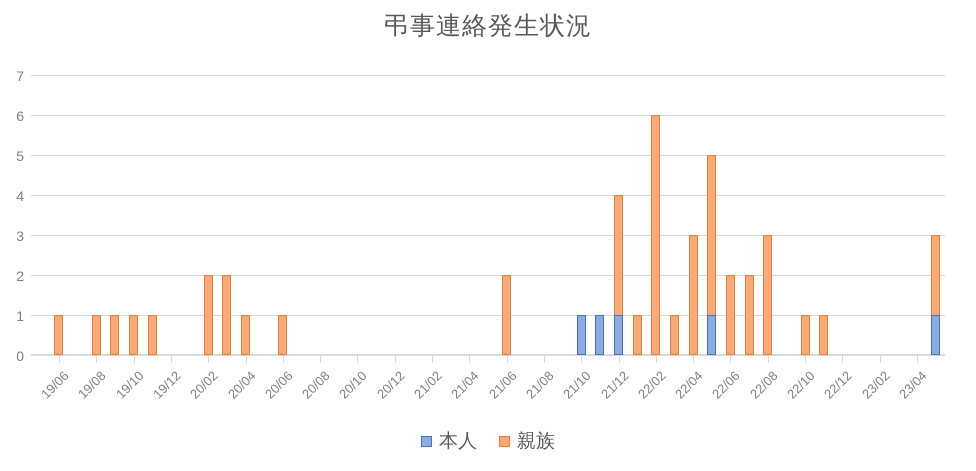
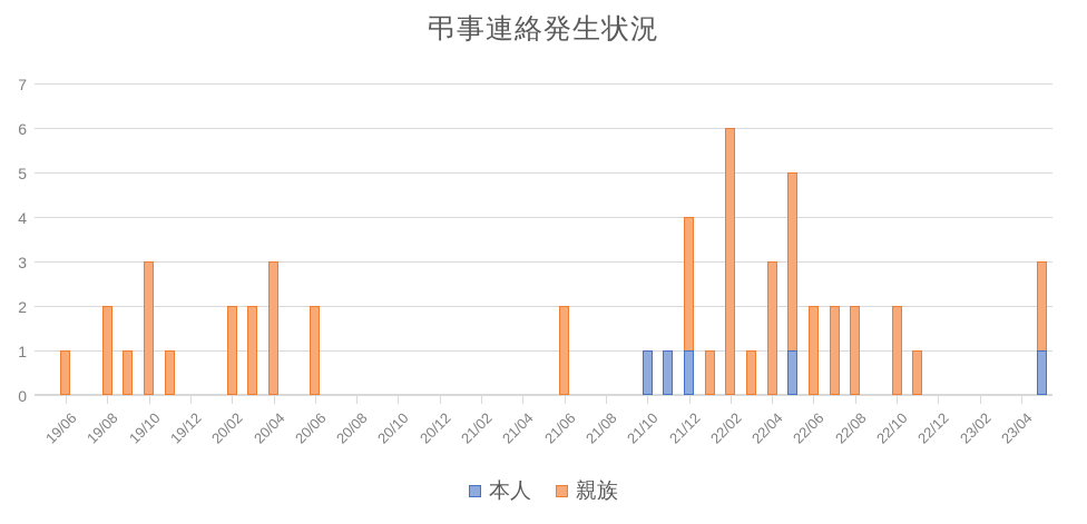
親族/19/08: 1 -> 2
親族/19/10: 1 -> 3
親族/20/04: 1 -> 3
親族/20/06: 1 -> 2
親族/22/08: 3 -> 2
親族/22/10: 1 -> 2
